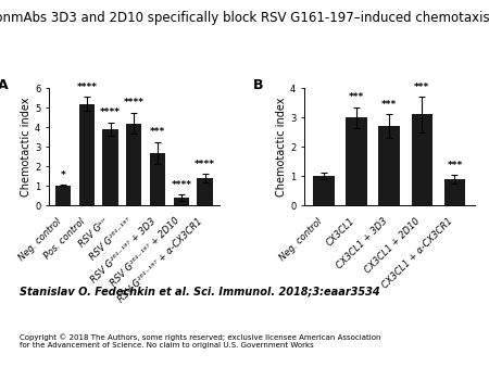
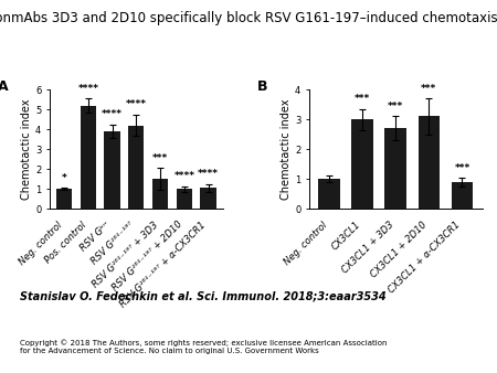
RSV G²⁶¹⁻¹⁹⁷ + 3D3: 2.7 -> 1.5
RSV G²⁶¹⁻¹⁹⁷ + 2D10: 0.4 -> 1.0
RSV G²⁶¹⁻¹⁹⁷ + α-CX3CR1: 1.4 -> 1.1
